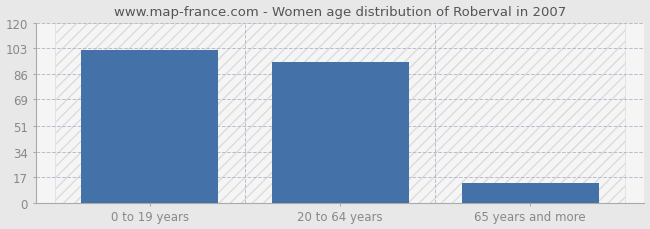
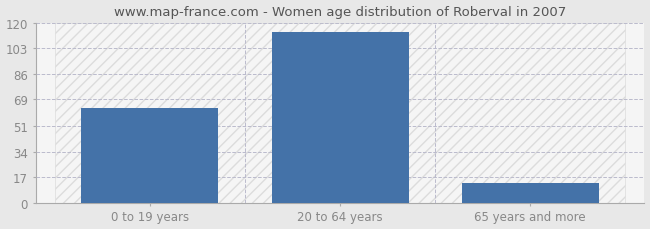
0 to 19 years: 102 -> 63
20 to 64 years: 94 -> 114
